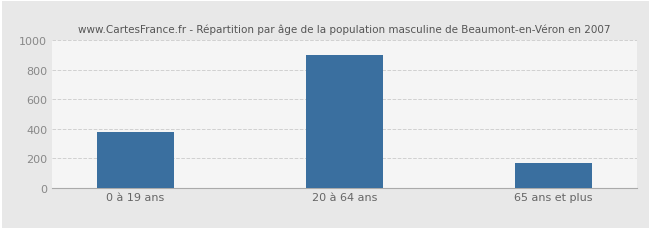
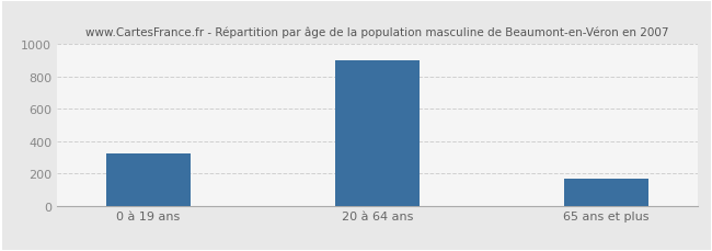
0 à 19 ans: 380 -> 320
